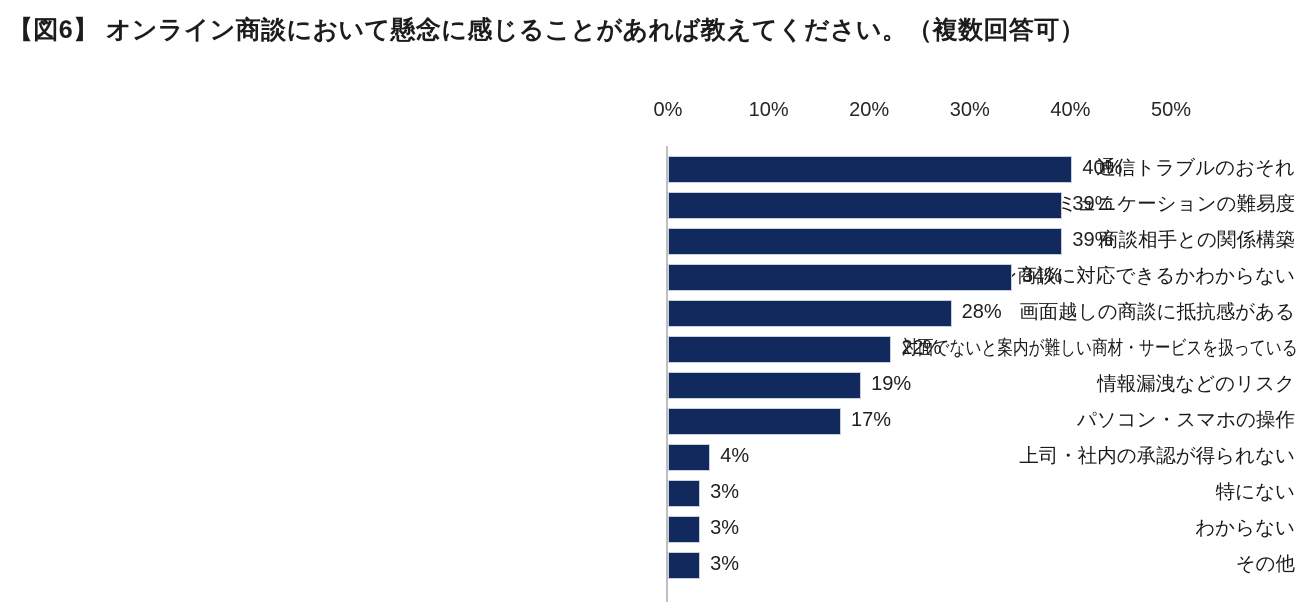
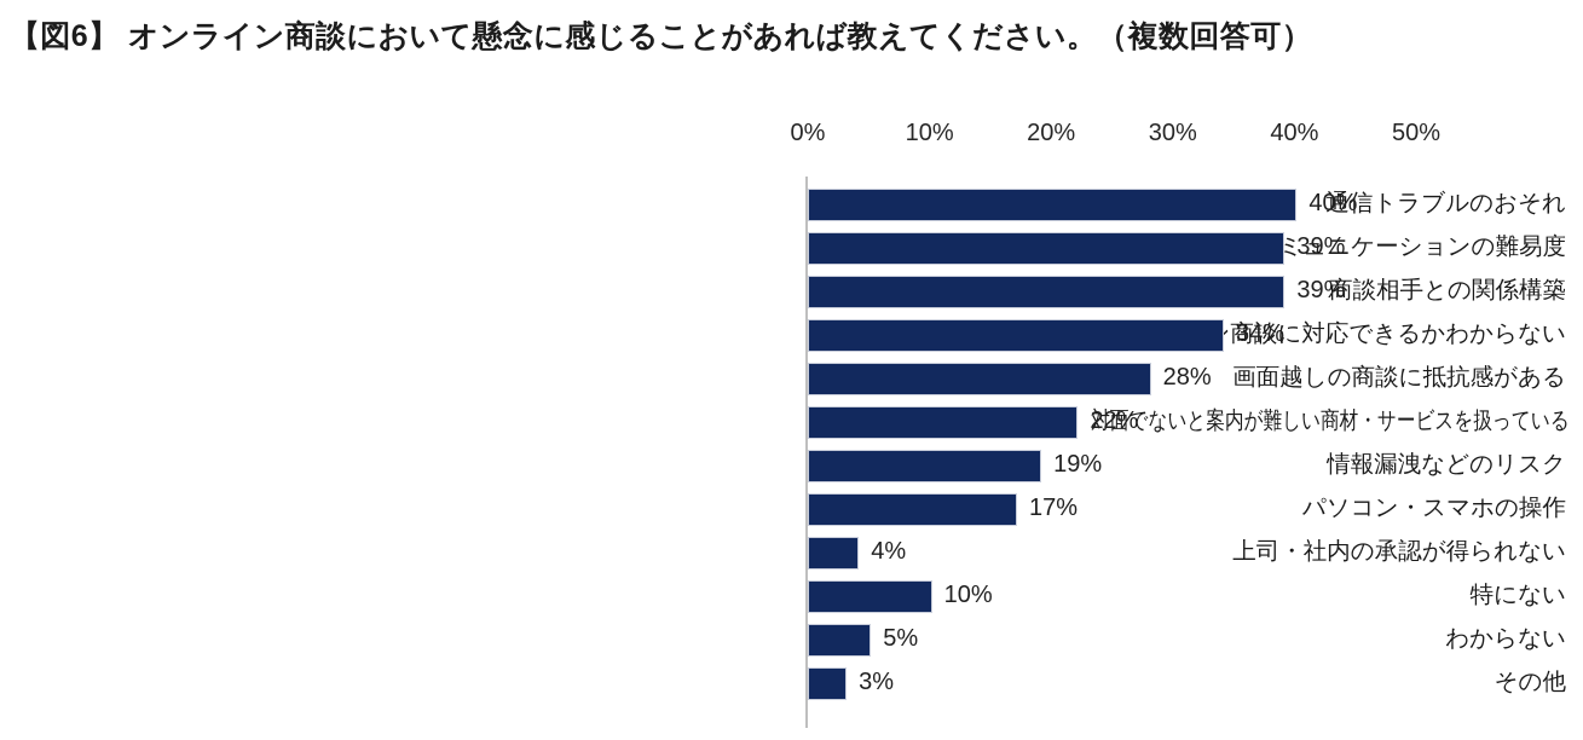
特にない: 3% -> 10%
わからない: 3% -> 5%
